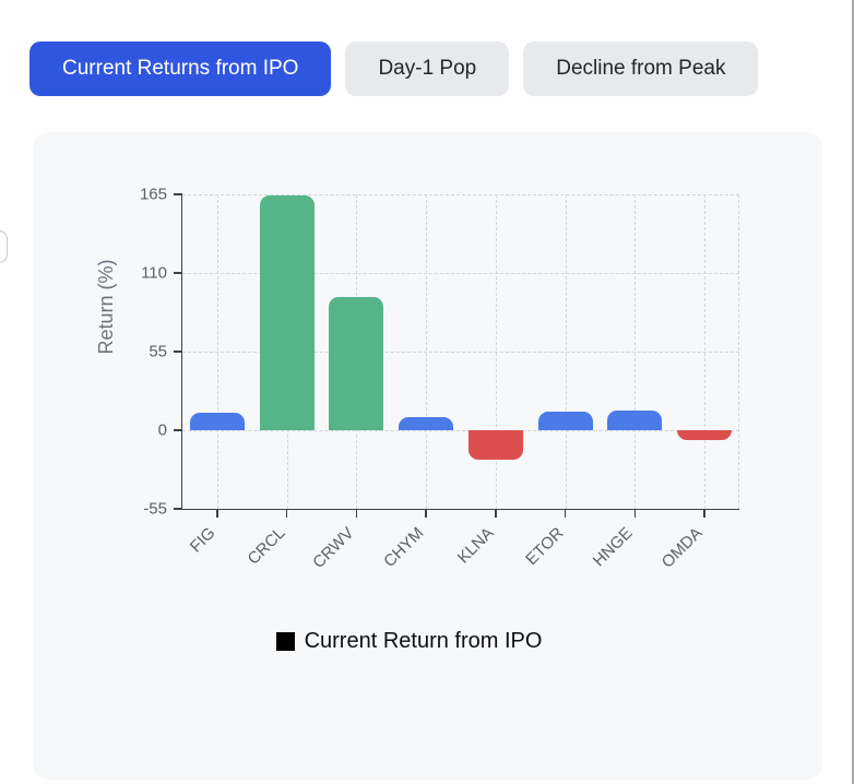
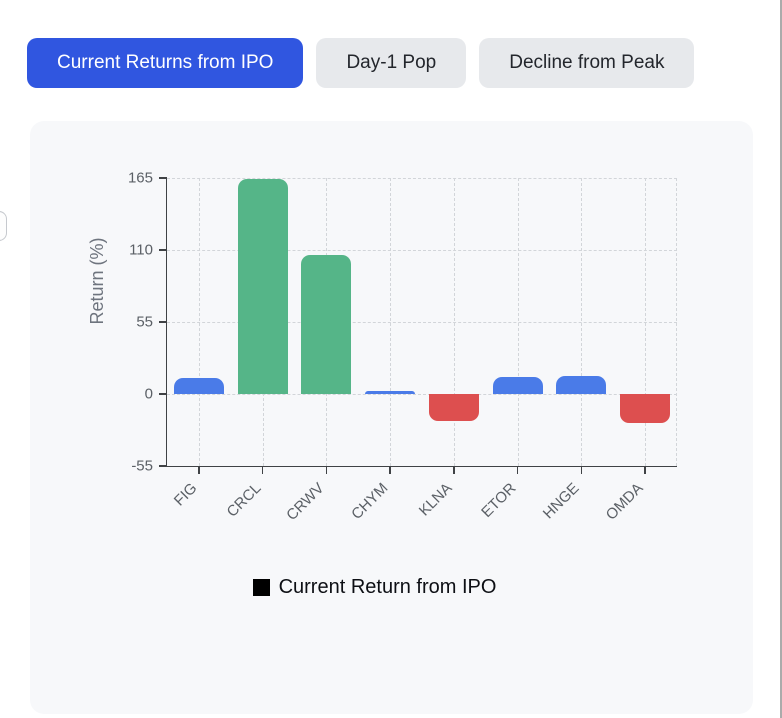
CRWV: 93 -> 106
CHYM: 9 -> 2
OMDA: -7 -> -22
